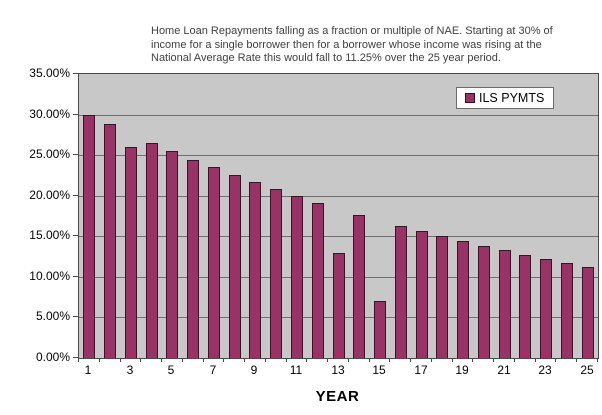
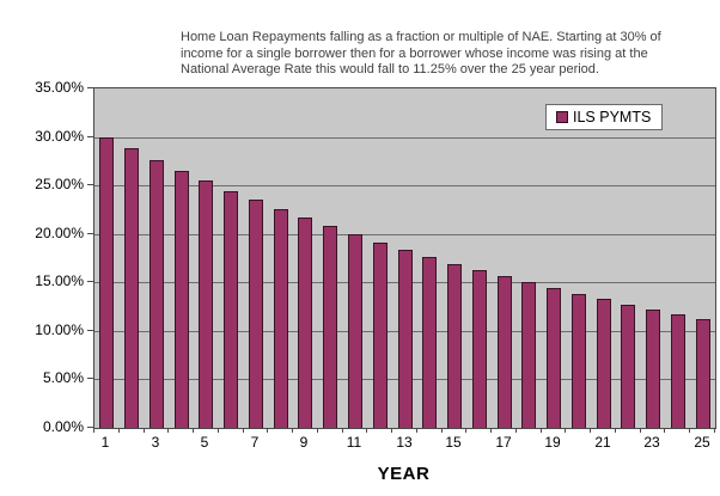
3: 26% -> 28%
13: 13% -> 18%
15: 7% -> 17%
